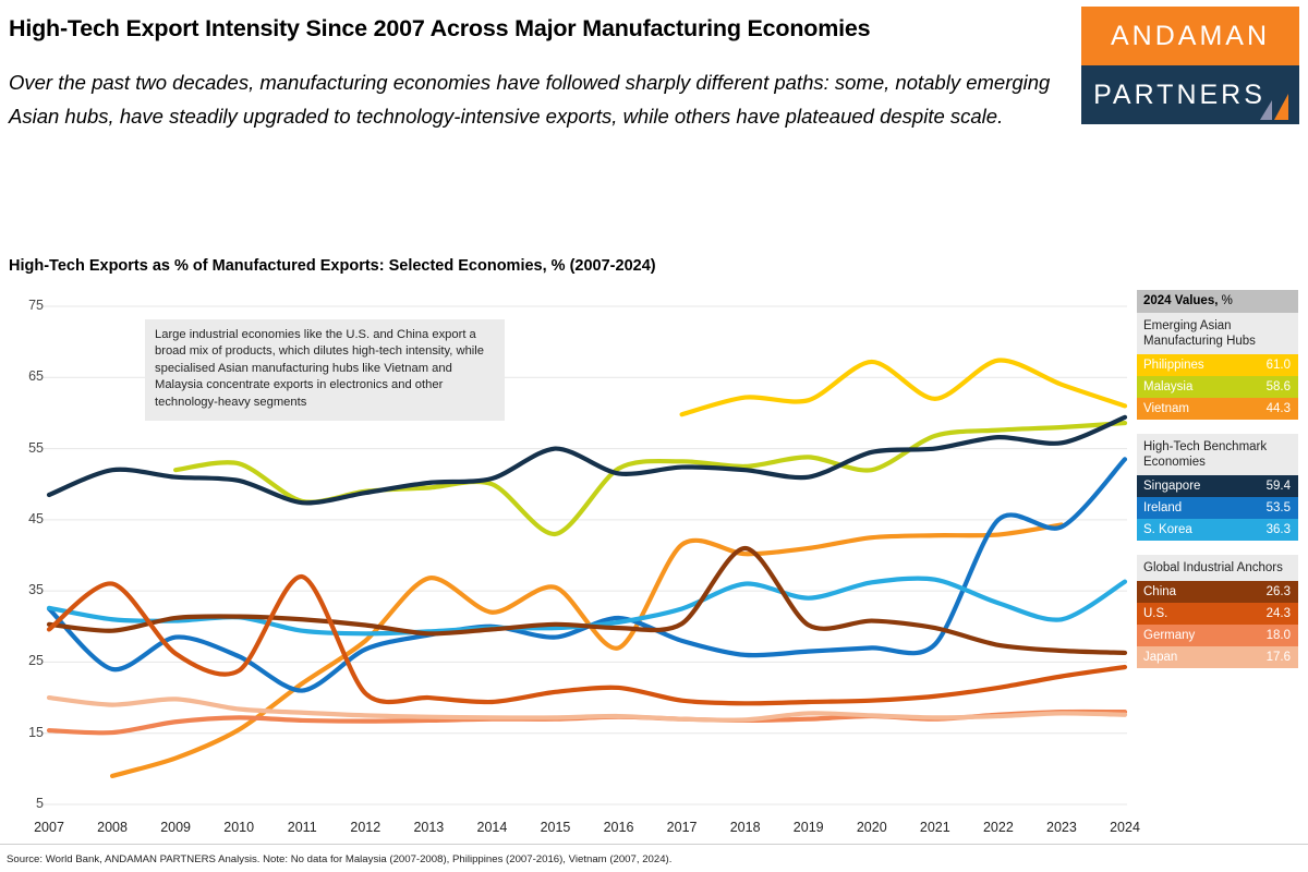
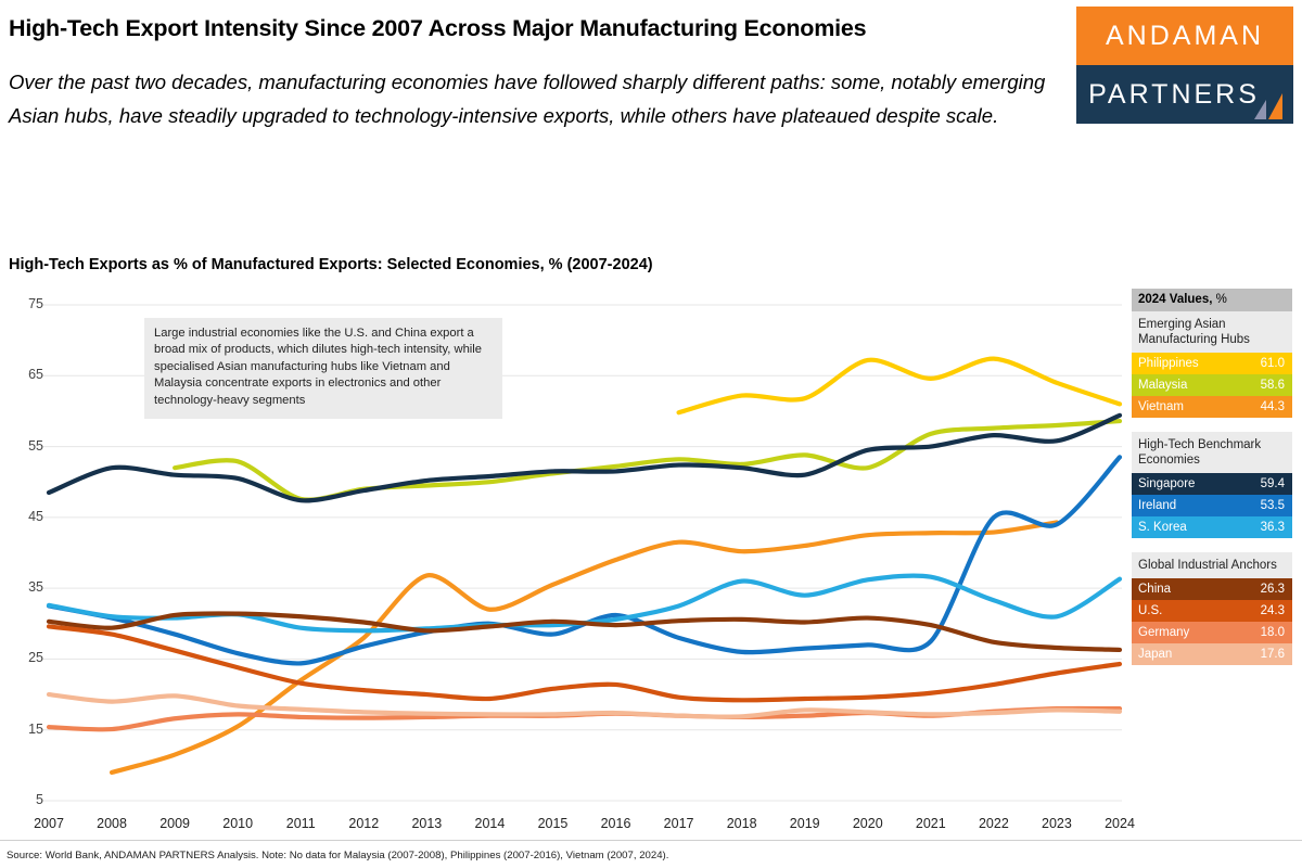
Ireland/2008: 24 -> 31
U.S./2008: 36 -> 28
Ireland/2011: 21 -> 24
U.S./2011: 37 -> 22
Malaysia/2015: 43 -> 51
Singapore/2015: 55 -> 52
Vietnam/2016: 27 -> 39
China/2018: 41 -> 31
Philippines/2021: 62 -> 65
